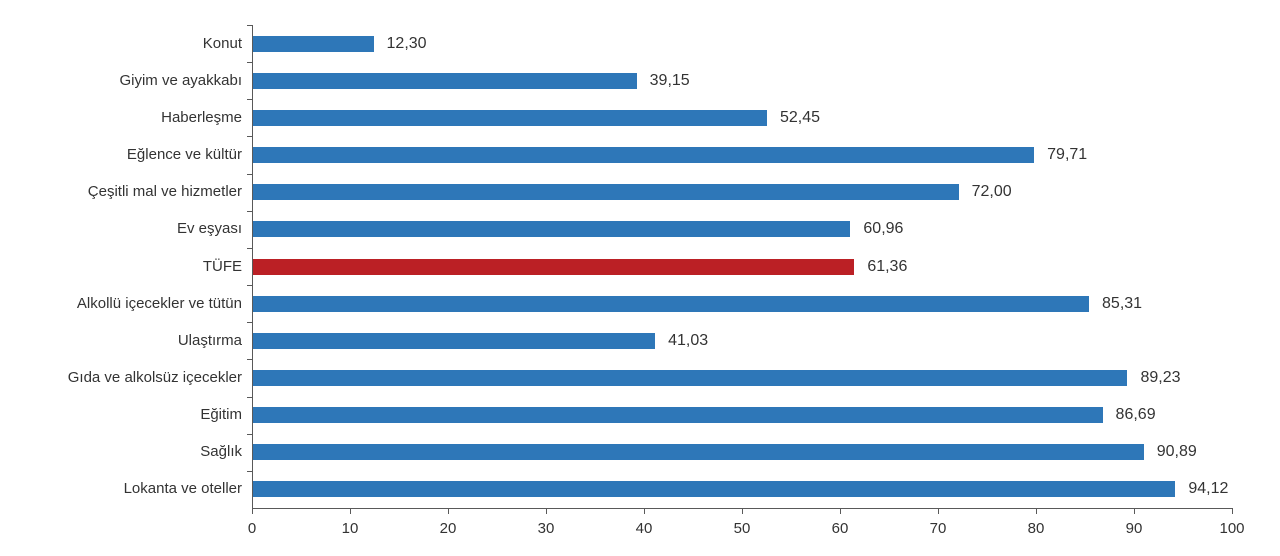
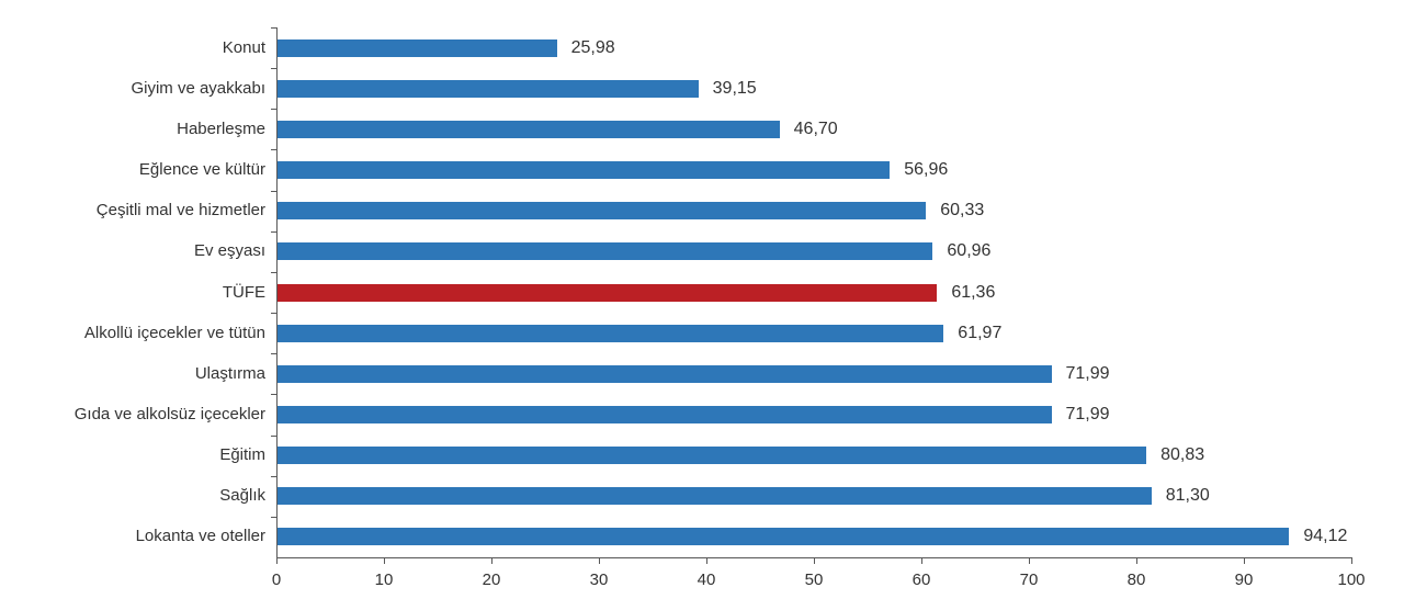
Konut: 12,30 -> 25,98
Haberleşme: 52,45 -> 46,70
Eğlence ve kültür: 79,71 -> 56,96
Çeşitli mal ve hizmetler: 72,00 -> 60,33
Alkollü içecekler ve tütün: 85,31 -> 61,97
Ulaştırma: 41,03 -> 71,99
Gıda ve alkolsüz içecekler: 89,23 -> 71,99
Eğitim: 86,69 -> 80,83
Sağlık: 90,89 -> 81,30
